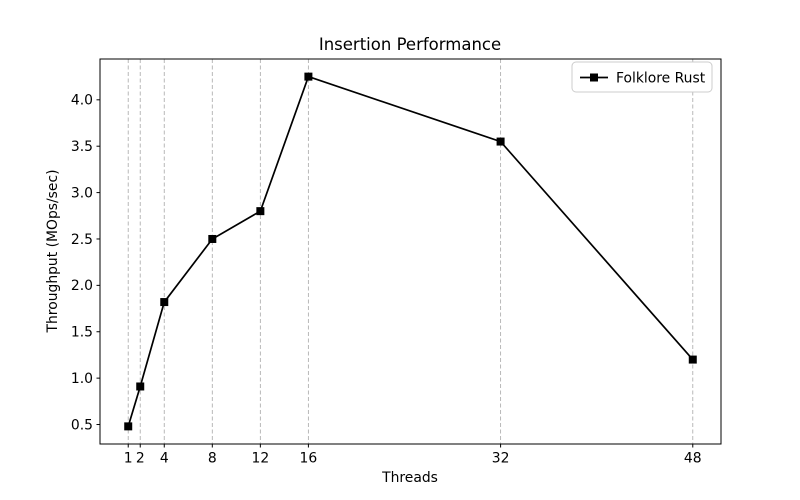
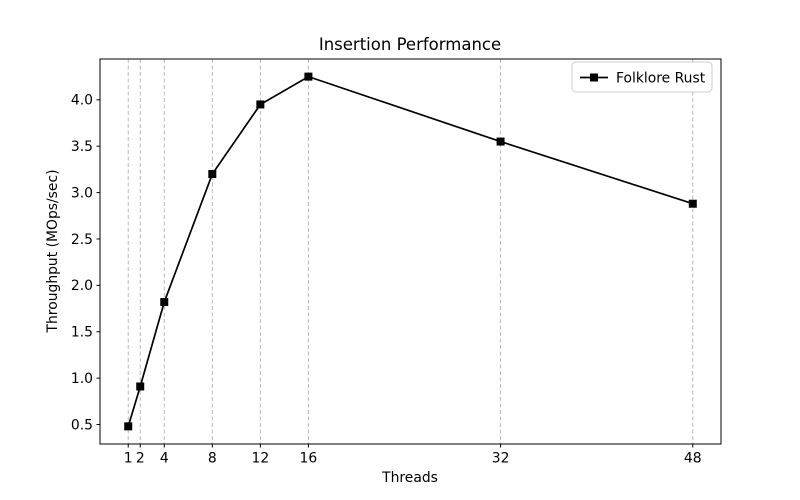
8: 2.5 -> 3.2
12: 2.8 -> 4.0
48: 1.2 -> 2.9
